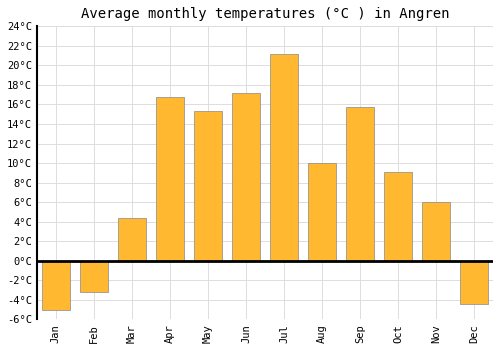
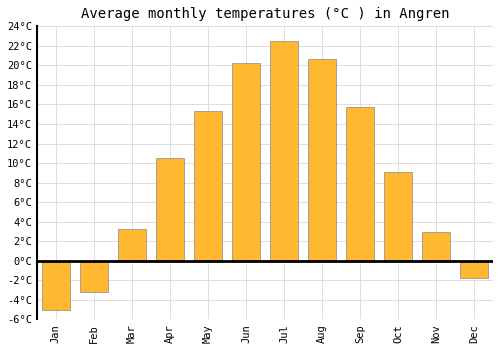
Mar: 4.4°C -> 3.3°C
Apr: 16.8°C -> 10.5°C
Jun: 17.2°C -> 20.2°C
Jul: 21.2°C -> 22.5°C
Aug: 10.0°C -> 20.7°C
Nov: 6.0°C -> 2.9°C
Dec: -4.4°C -> -1.8°C
